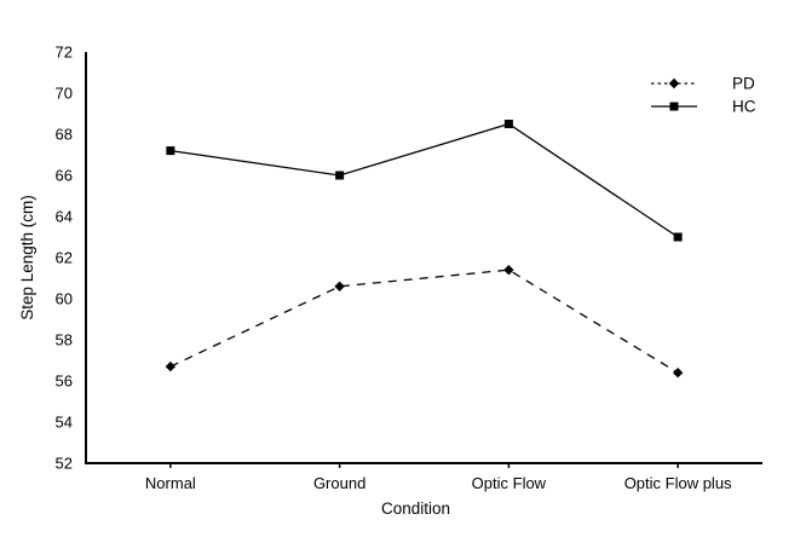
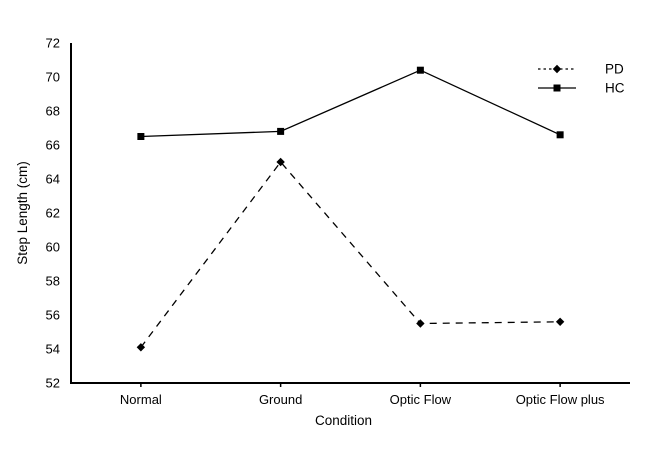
PD/Normal: 56.7 -> 54.1
HC/Normal: 67.2 -> 66.5
PD/Ground: 60.6 -> 65.0
HC/Ground: 66.0 -> 66.8
PD/Optic Flow: 61.4 -> 55.5
HC/Optic Flow: 68.5 -> 70.4
PD/Optic Flow plus: 56.4 -> 55.6
HC/Optic Flow plus: 63.0 -> 66.6
